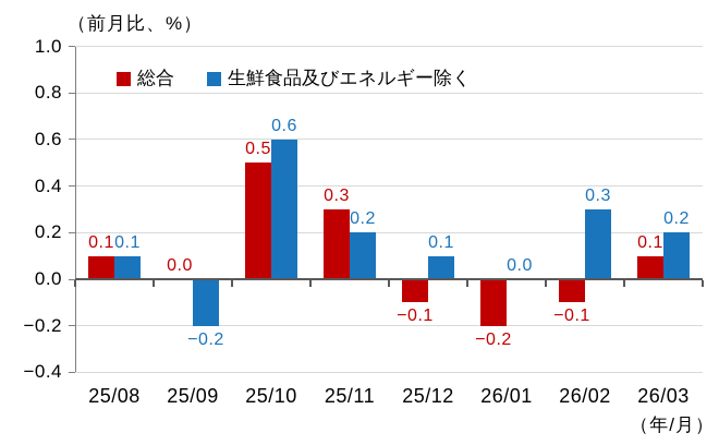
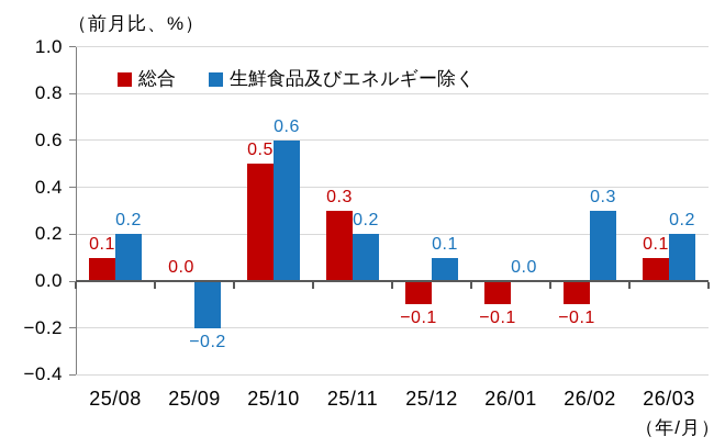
生鮮食品及びエネルギー除く/25/08: 0.1 -> 0.2
総合/26/01: −0.2 -> −0.1
